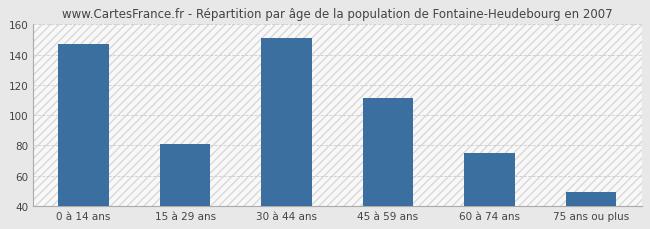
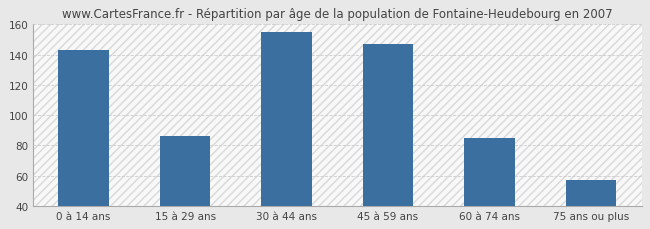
0 à 14 ans: 147 -> 143
15 à 29 ans: 81 -> 86
30 à 44 ans: 151 -> 155
45 à 59 ans: 111 -> 147
60 à 74 ans: 75 -> 85
75 ans ou plus: 49 -> 57
